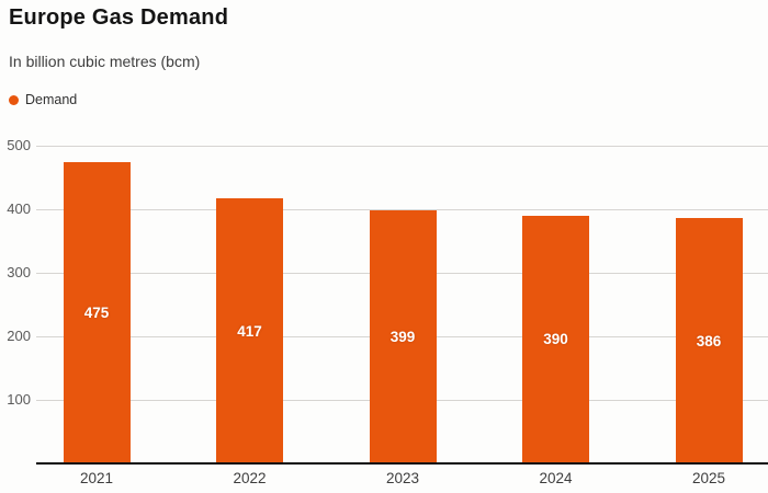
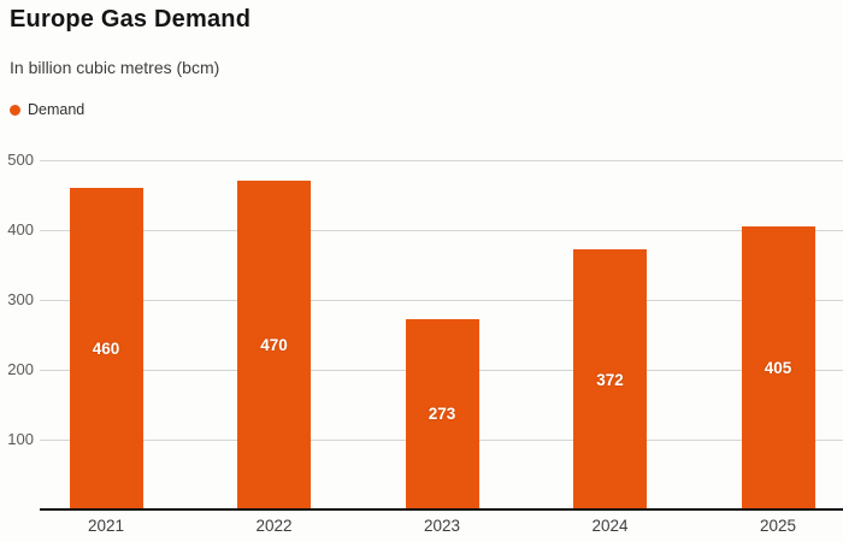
2021: 475 -> 460
2022: 417 -> 470
2023: 399 -> 273
2024: 390 -> 372
2025: 386 -> 405
